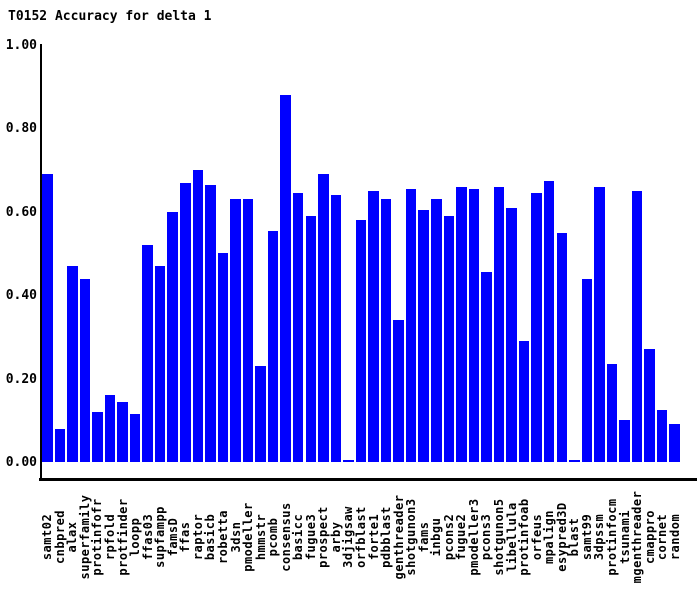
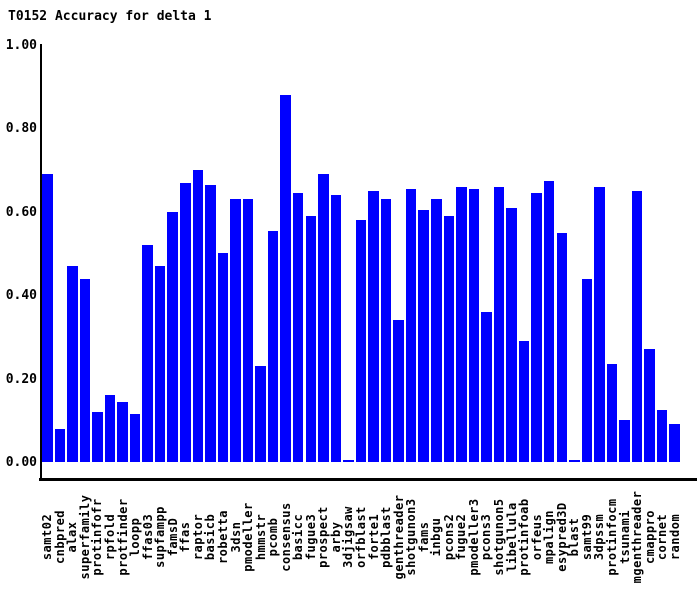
pcons3: 0.46 -> 0.36
